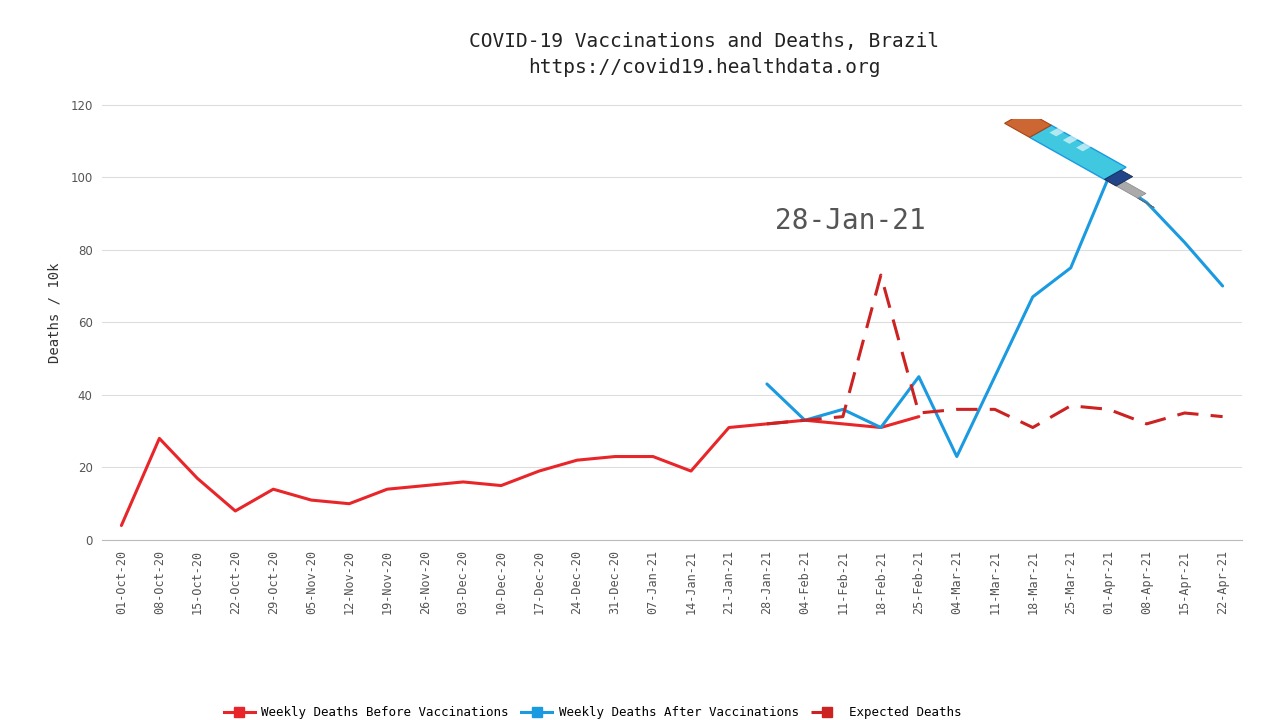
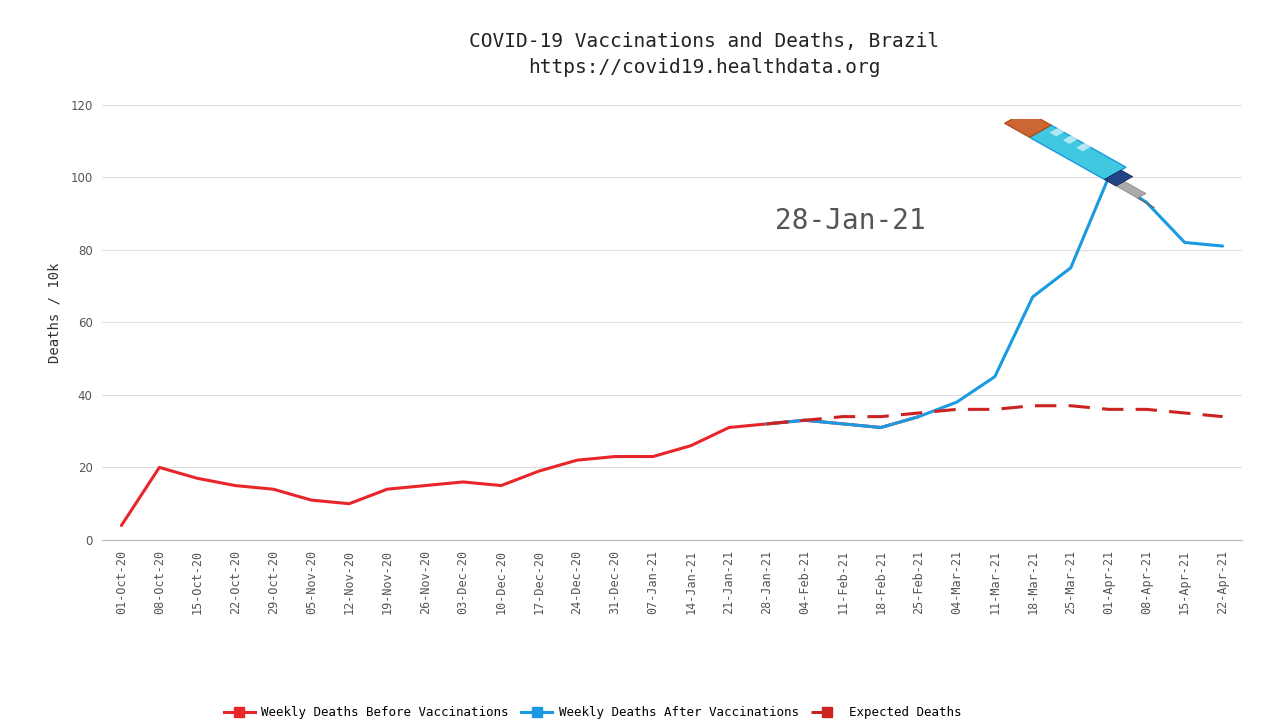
Weekly Deaths Before Vaccinations/08-Oct-20: 28 -> 20
Weekly Deaths Before Vaccinations/22-Oct-20: 8 -> 15
Weekly Deaths Before Vaccinations/14-Jan-21: 19 -> 26
Weekly Deaths After Vaccinations/28-Jan-21: 43 -> 32
Weekly Deaths After Vaccinations/11-Feb-21: 36 -> 32
Expected Deaths/18-Feb-21: 73 -> 34
Weekly Deaths After Vaccinations/25-Feb-21: 45 -> 34
Weekly Deaths After Vaccinations/04-Mar-21: 23 -> 38
Expected Deaths/18-Mar-21: 31 -> 37
Expected Deaths/08-Apr-21: 32 -> 36
Weekly Deaths After Vaccinations/22-Apr-21: 70 -> 81
